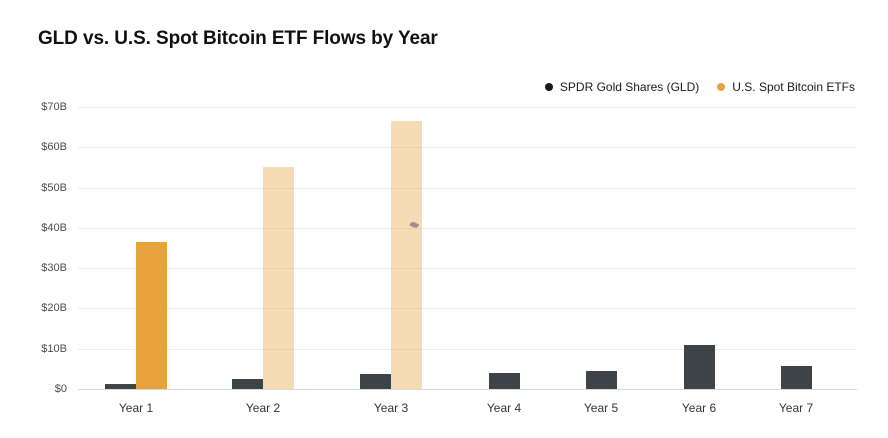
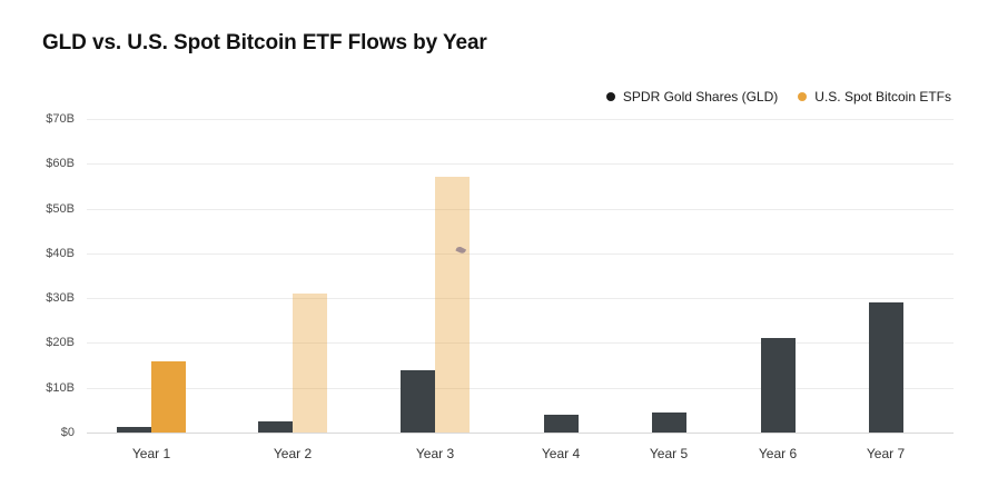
U.S. Spot Bitcoin ETFs/Year 1: $36B -> $16B
U.S. Spot Bitcoin ETFs/Year 2: $55B -> $31B
SPDR Gold Shares (GLD)/Year 3: $4B -> $14B
U.S. Spot Bitcoin ETFs/Year 3: $66B -> $57B
SPDR Gold Shares (GLD)/Year 6: $11B -> $21B
SPDR Gold Shares (GLD)/Year 7: $6B -> $29B
